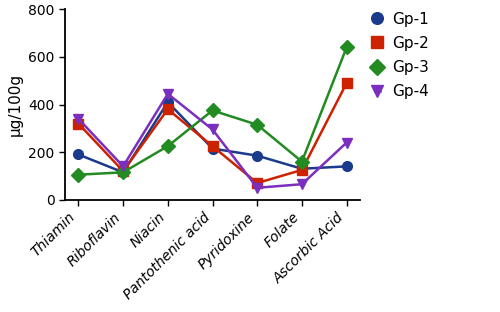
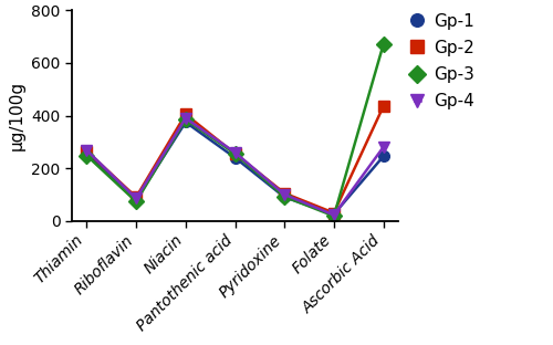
Gp-1/Thiamin: 190 -> 255
Gp-2/Thiamin: 320 -> 265
Gp-3/Thiamin: 105 -> 248
Gp-4/Thiamin: 340 -> 268
Gp-1/Riboflavin: 115 -> 80
Gp-2/Riboflavin: 120 -> 90
Gp-3/Riboflavin: 115 -> 73
Gp-4/Riboflavin: 140 -> 85
Gp-1/Niacin: 410 -> 375
Gp-2/Niacin: 380 -> 405
Gp-3/Niacin: 225 -> 385
Gp-4/Niacin: 445 -> 390
Gp-1/Pantothenic acid: 215 -> 240
Gp-2/Pantothenic acid: 225 -> 255
Gp-3/Pantothenic acid: 375 -> 255
Gp-4/Pantothenic acid: 295 -> 260
Gp-1/Pyridoxine: 185 -> 90
Gp-2/Pyridoxine: 70 -> 105
Gp-3/Pyridoxine: 315 -> 92
Gp-4/Pyridoxine: 50 -> 100
Gp-1/Folate: 130 -> 25
Gp-2/Folate: 125 -> 30
Gp-3/Folate: 160 -> 18
Gp-4/Folate: 65 -> 22
Gp-1/Ascorbic Acid: 140 -> 245
Gp-2/Ascorbic Acid: 490 -> 435
Gp-3/Ascorbic Acid: 640 -> 670
Gp-4/Ascorbic Acid: 240 -> 280
